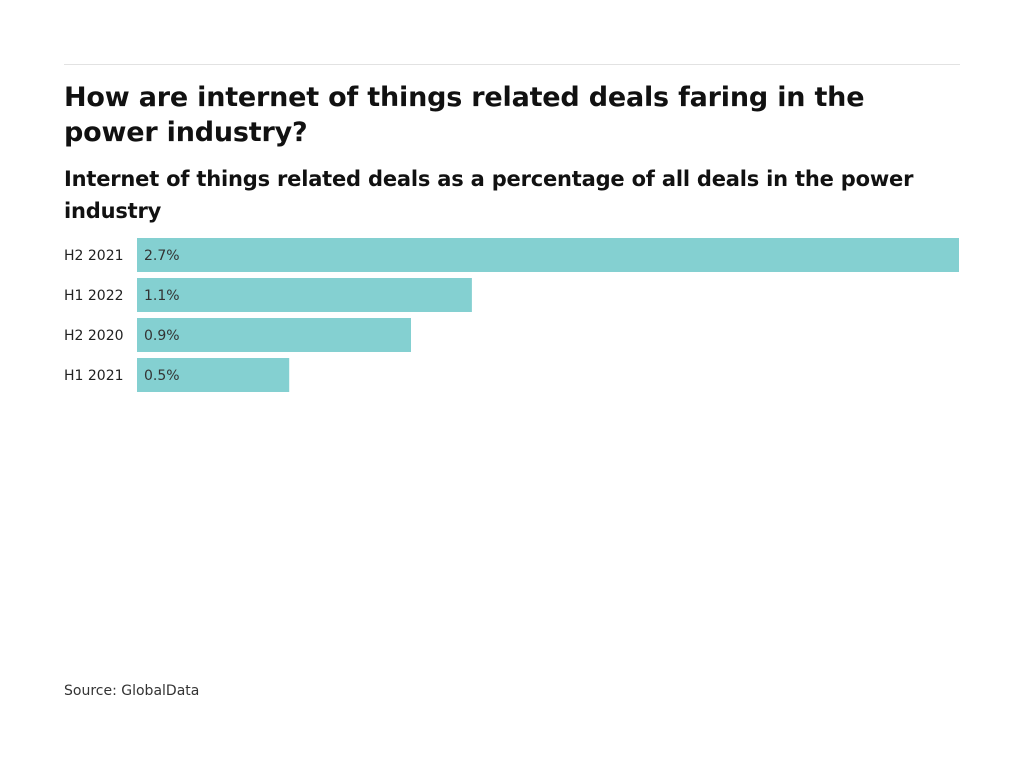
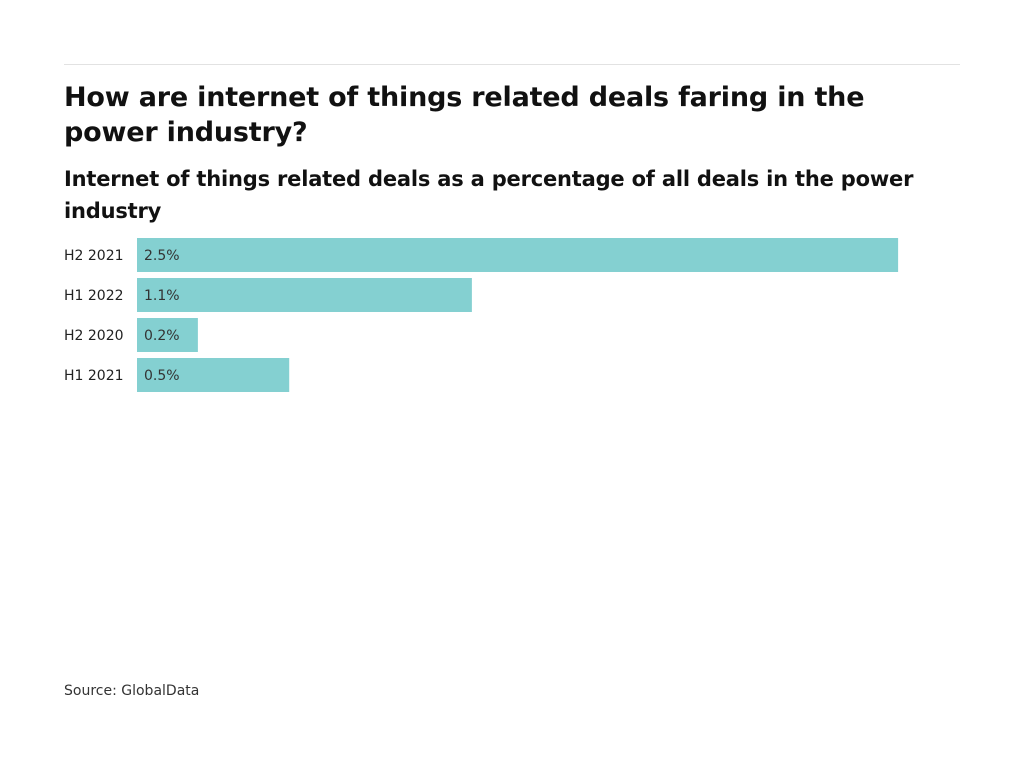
H2 2021: 2.7% -> 2.5%
H2 2020: 0.9% -> 0.2%
